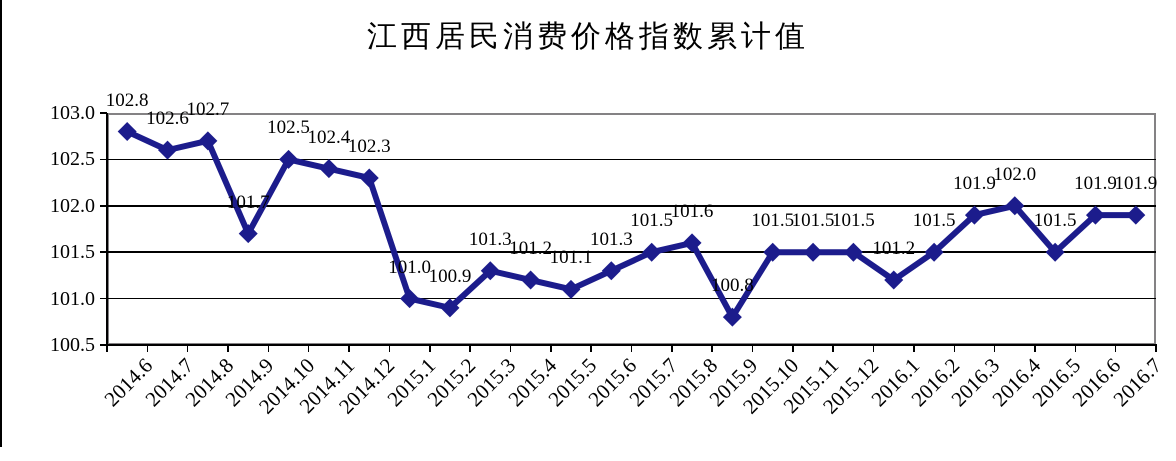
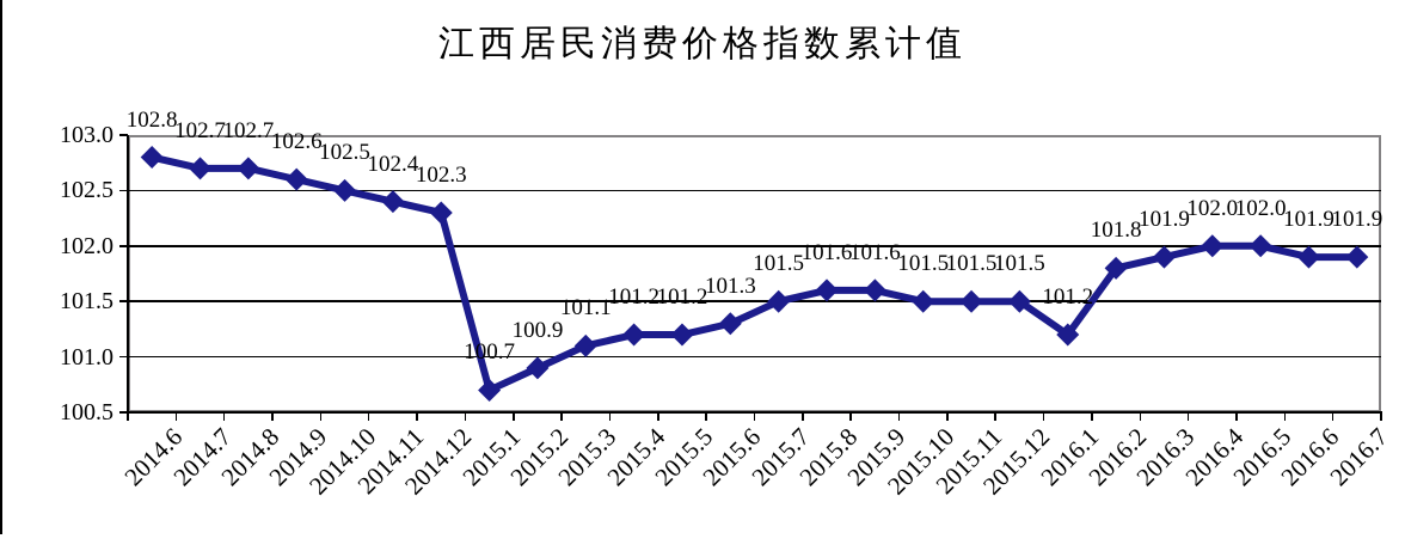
2014.7: 102.6 -> 102.7
2014.9: 101.7 -> 102.6
2015.1: 101.0 -> 100.7
2015.3: 101.3 -> 101.1
2015.5: 101.1 -> 101.2
2015.9: 100.8 -> 101.6
2016.2: 101.5 -> 101.8
2016.5: 101.5 -> 102.0
